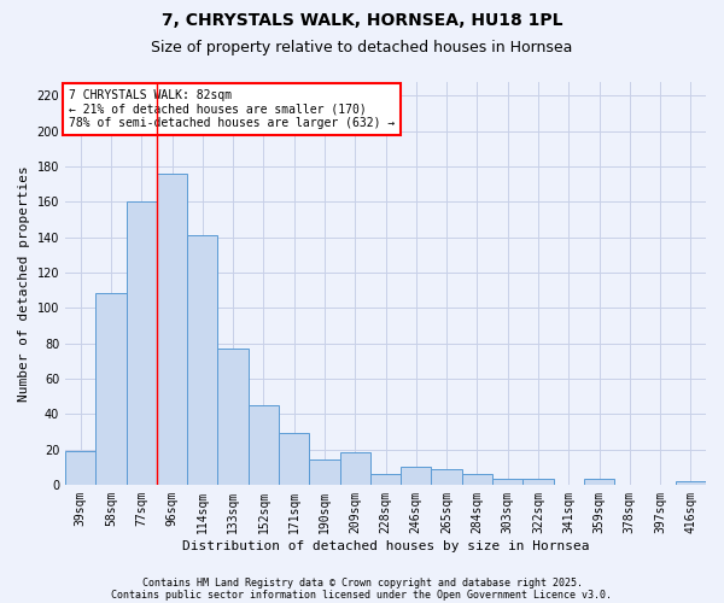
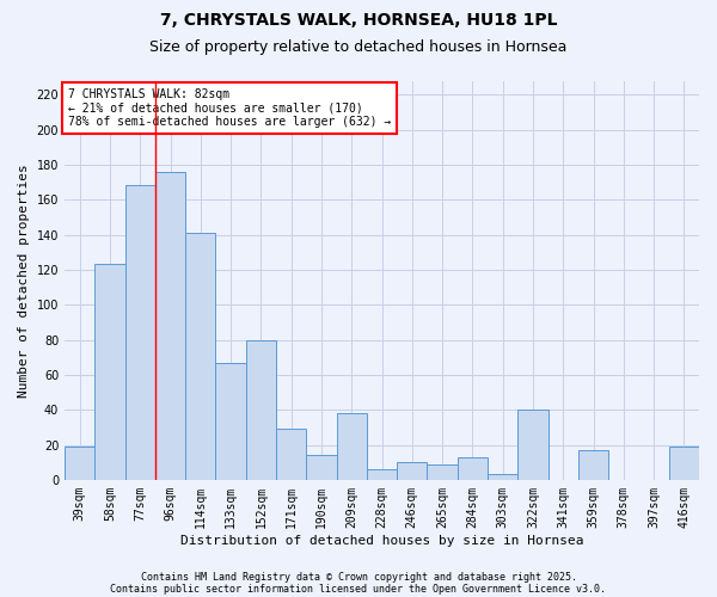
58sqm: 108 -> 123
77sqm: 160 -> 168
133sqm: 77 -> 67
152sqm: 45 -> 80
209sqm: 18 -> 38
284sqm: 6 -> 13
322sqm: 3 -> 40
359sqm: 3 -> 17
416sqm: 2 -> 19
